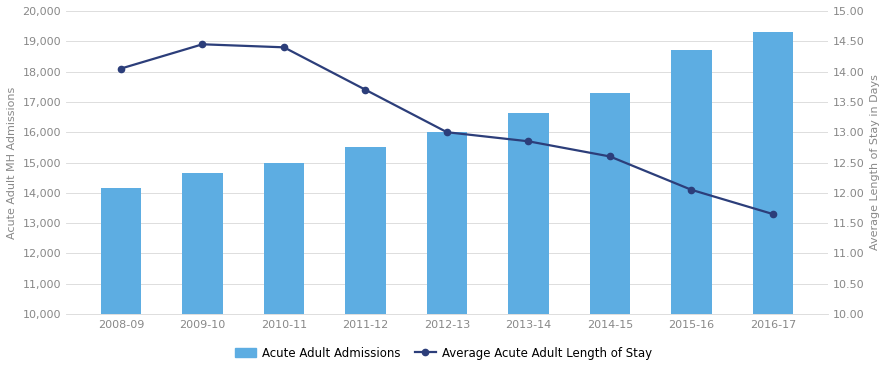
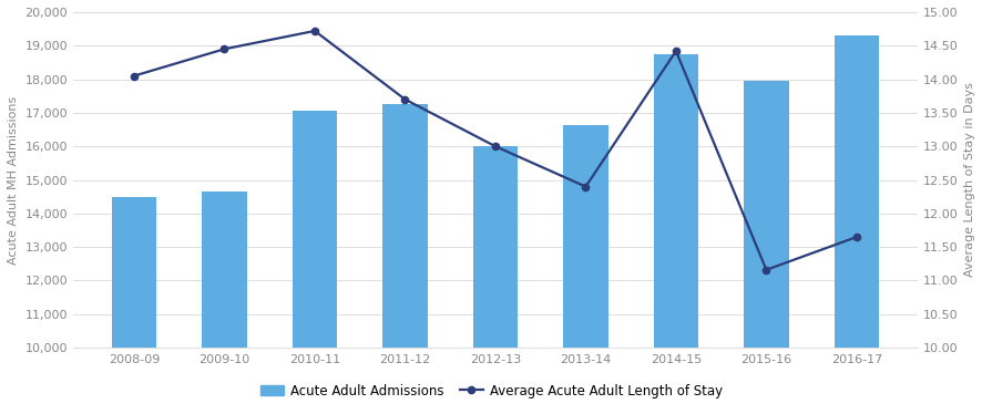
Acute Adult Admissions/2008-09: 14,150 -> 14,500
Acute Adult Admissions/2010-11: 15,000 -> 17,050
Average Acute Adult Length of Stay/2010-11: 14.40 -> 14.72
Acute Adult Admissions/2011-12: 15,500 -> 17,250
Average Acute Adult Length of Stay/2013-14: 12.85 -> 12.40
Acute Adult Admissions/2014-15: 17,300 -> 18,750
Average Acute Adult Length of Stay/2014-15: 12.60 -> 14.42
Acute Adult Admissions/2015-16: 18,700 -> 17,950
Average Acute Adult Length of Stay/2015-16: 12.05 -> 11.16
